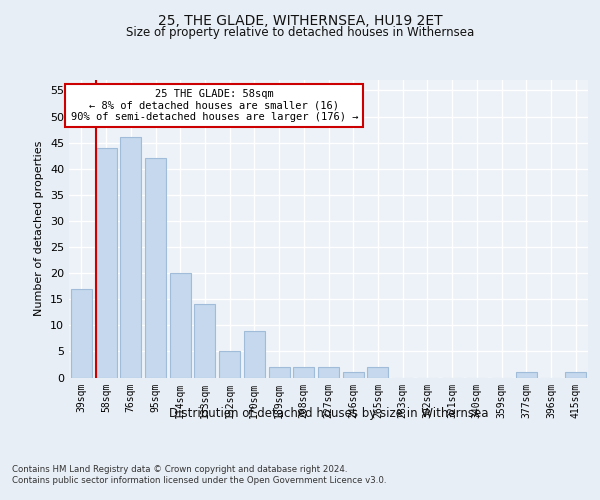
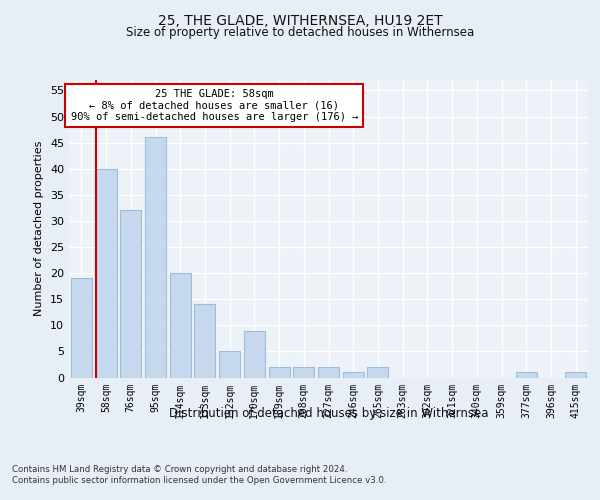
39sqm: 17 -> 19
58sqm: 44 -> 40
76sqm: 46 -> 32
95sqm: 42 -> 46
